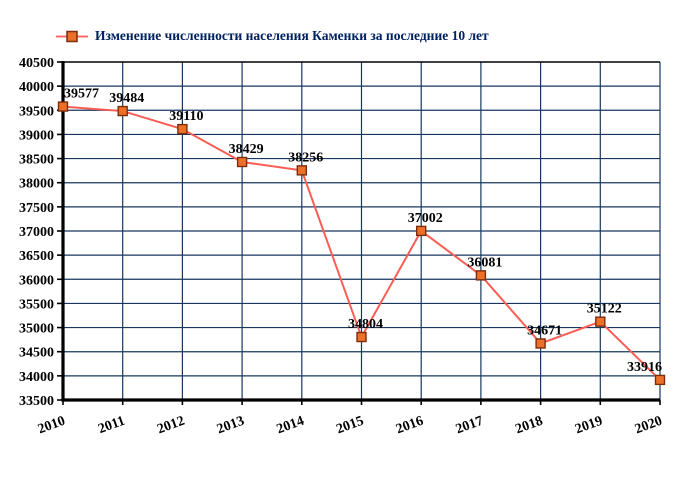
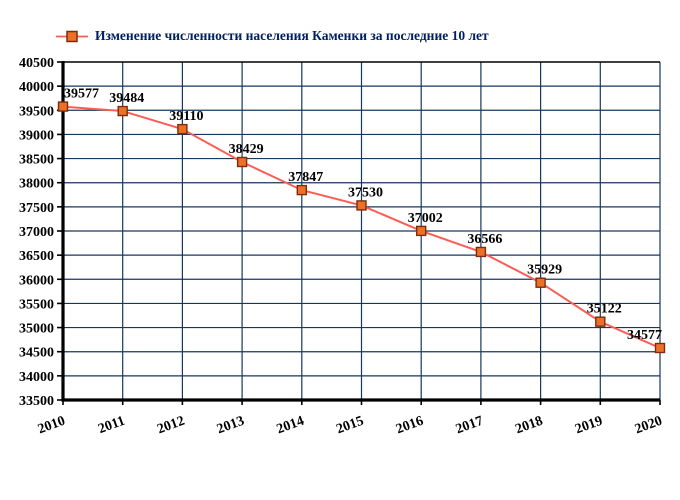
2014: 38256 -> 37847
2015: 34804 -> 37530
2017: 36081 -> 36566
2018: 34671 -> 35929
2020: 33916 -> 34577
